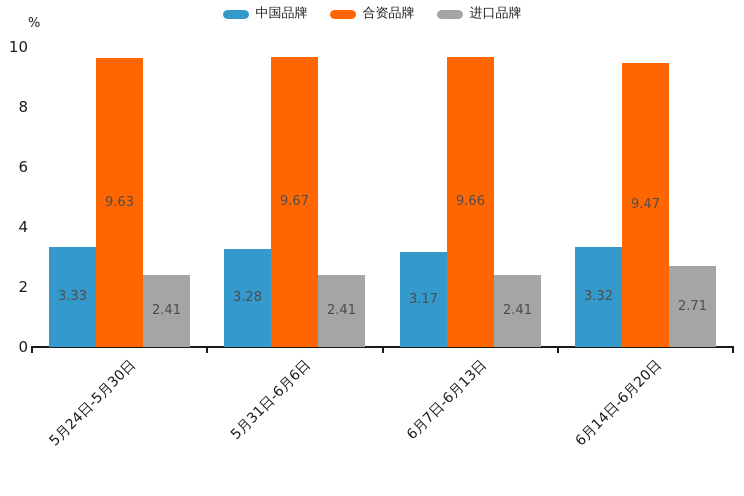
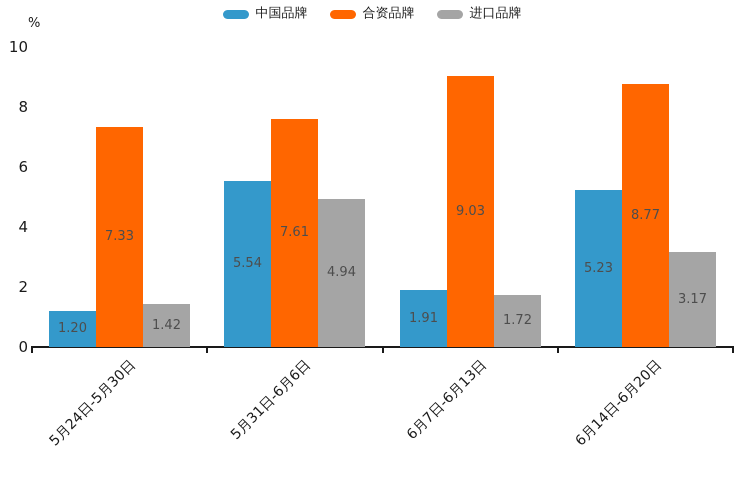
中国品牌/5月24日-5月30日: 3.33 -> 1.20
合资品牌/5月24日-5月30日: 9.63 -> 7.33
进口品牌/5月24日-5月30日: 2.41 -> 1.42
中国品牌/5月31日-6月6日: 3.28 -> 5.54
合资品牌/5月31日-6月6日: 9.67 -> 7.61
进口品牌/5月31日-6月6日: 2.41 -> 4.94
中国品牌/6月7日-6月13日: 3.17 -> 1.91
合资品牌/6月7日-6月13日: 9.66 -> 9.03
进口品牌/6月7日-6月13日: 2.41 -> 1.72
中国品牌/6月14日-6月20日: 3.32 -> 5.23
合资品牌/6月14日-6月20日: 9.47 -> 8.77
进口品牌/6月14日-6月20日: 2.71 -> 3.17
